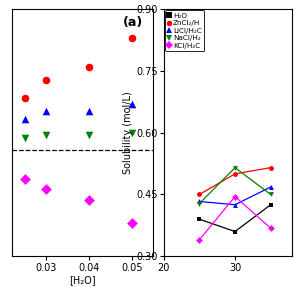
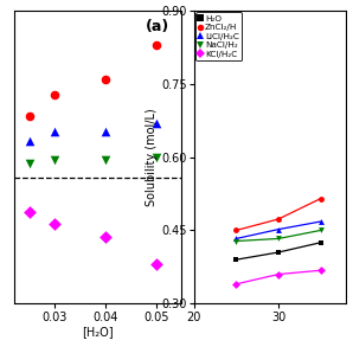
H₂O/30: 0.360 -> 0.405
ZnCl₂/H/30: 0.500 -> 0.473
LiCl/H₂C/30: 0.425 -> 0.452
NaCl/H₂/30: 0.515 -> 0.433
KCl/H₂C/30: 0.445 -> 0.360
